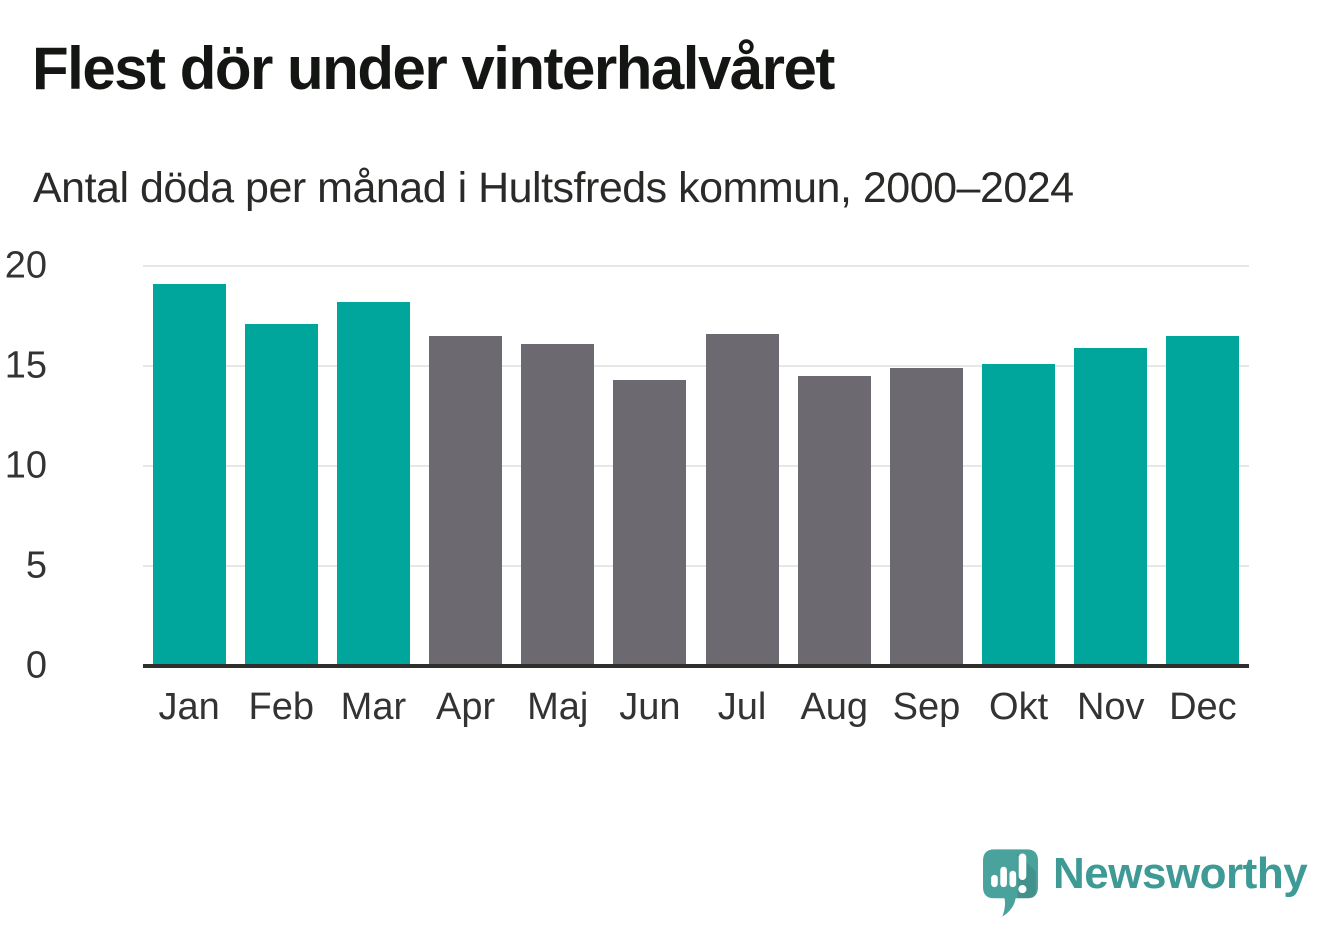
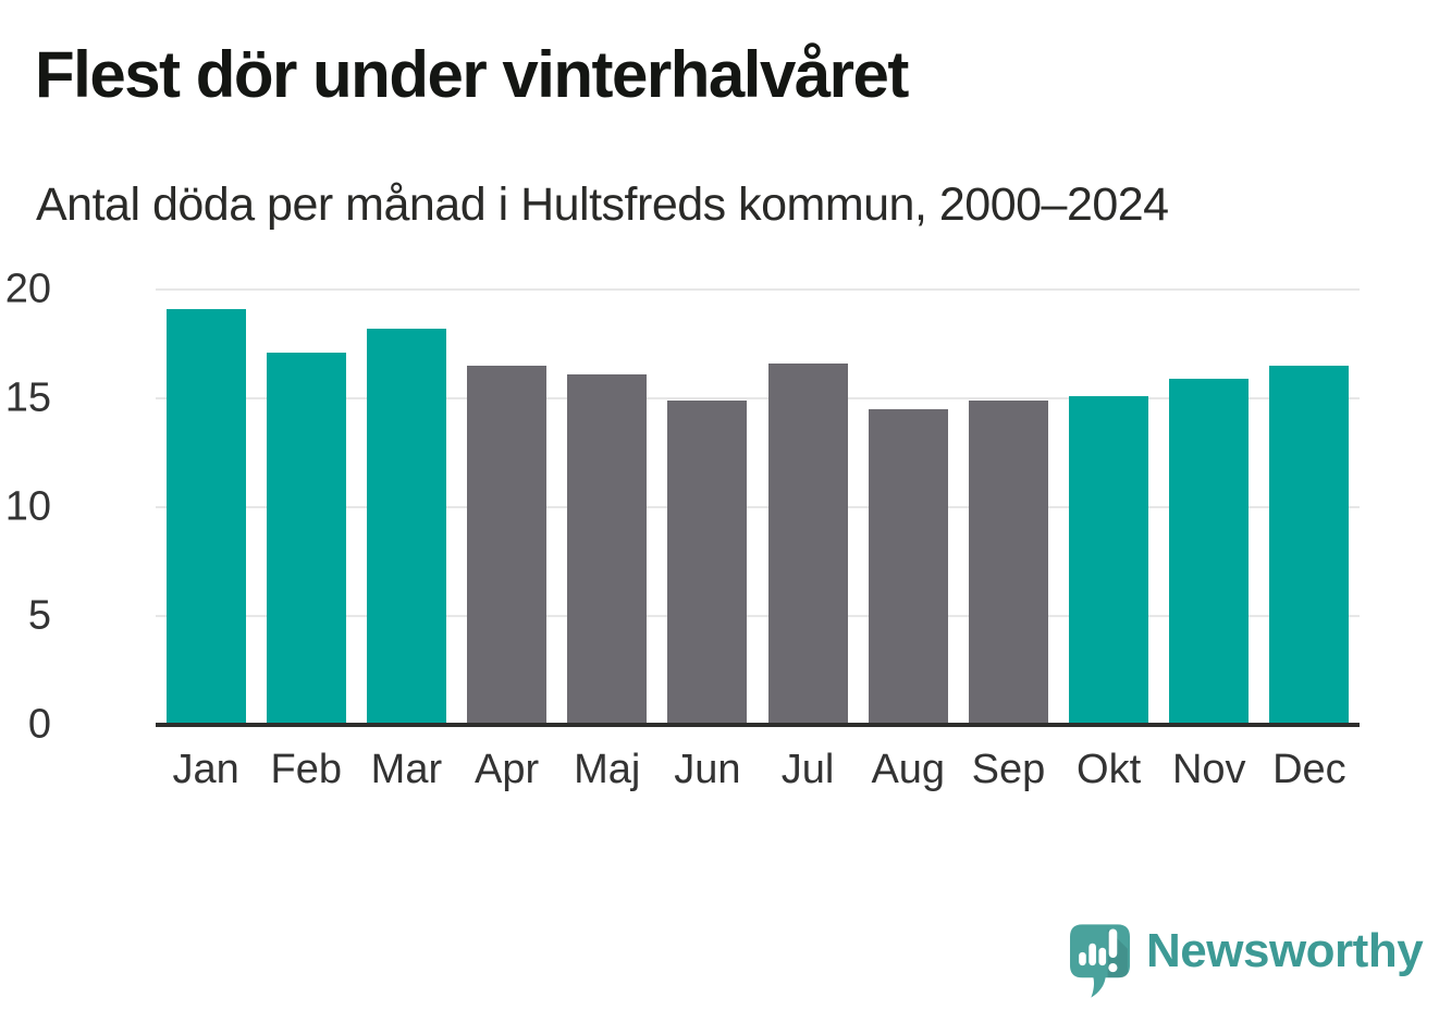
Jun: 14.3 -> 14.9
